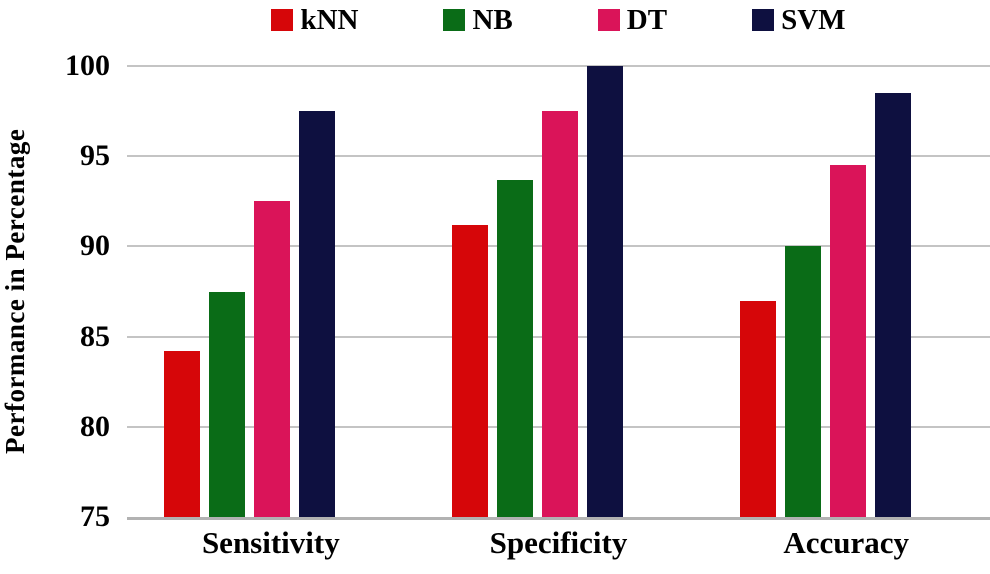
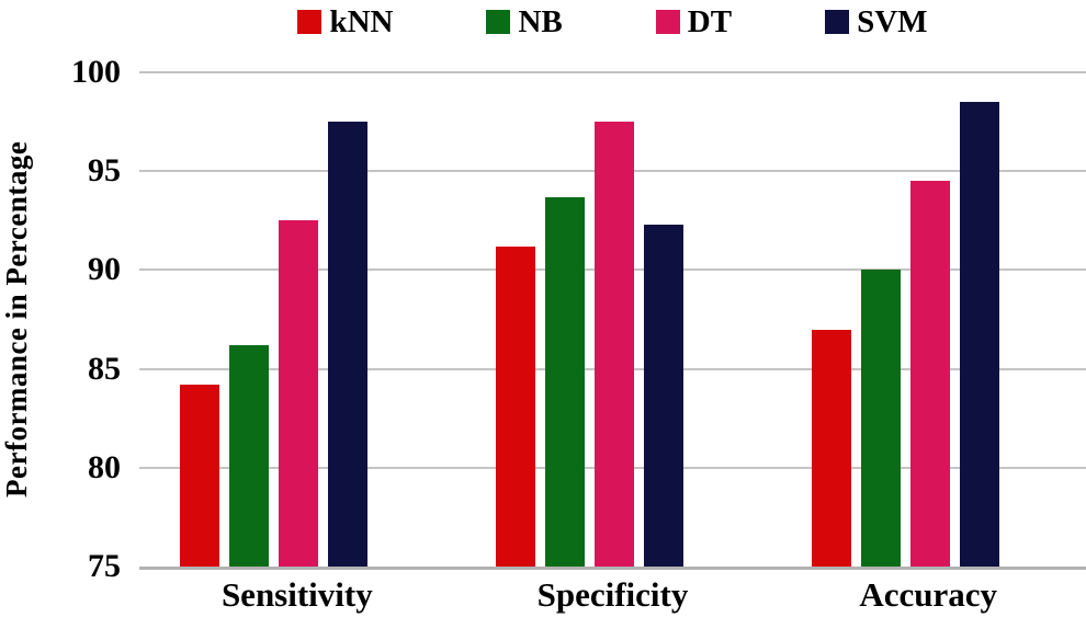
NB/Sensitivity: 87.5 -> 86.2
SVM/Specificity: 100.0 -> 92.3
